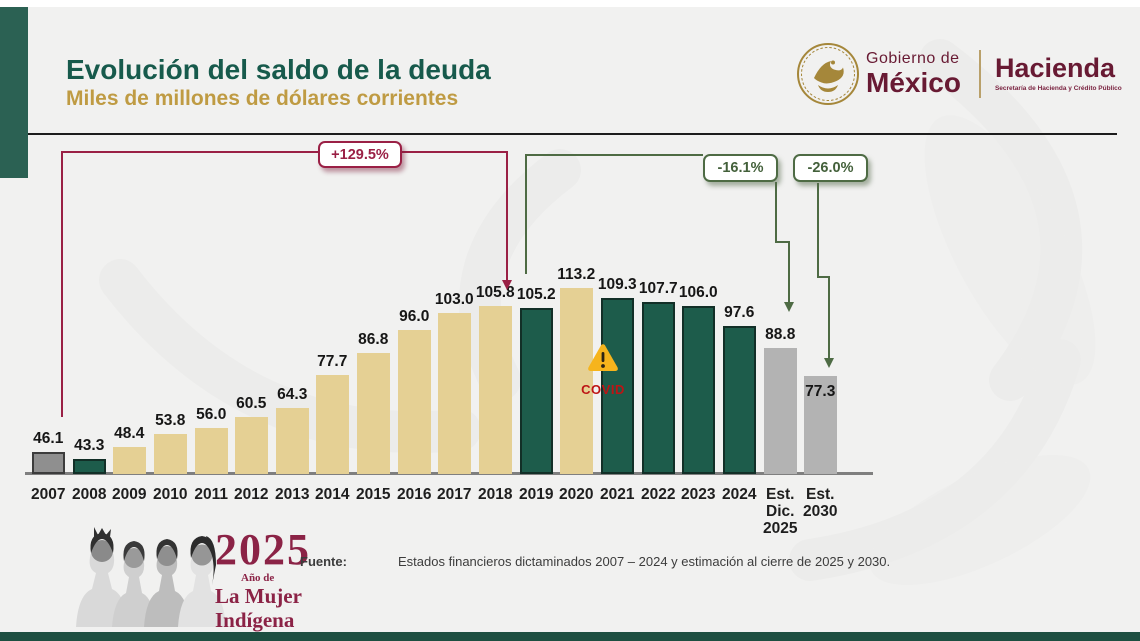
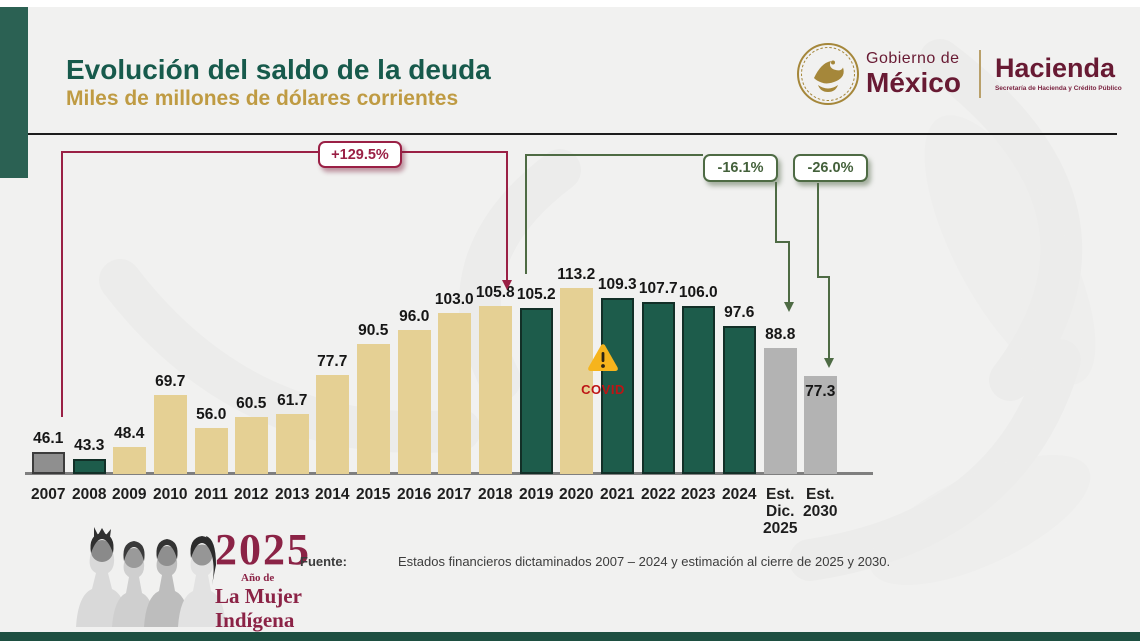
2010: 53.8 -> 69.7
2013: 64.3 -> 61.7
2015: 86.8 -> 90.5
